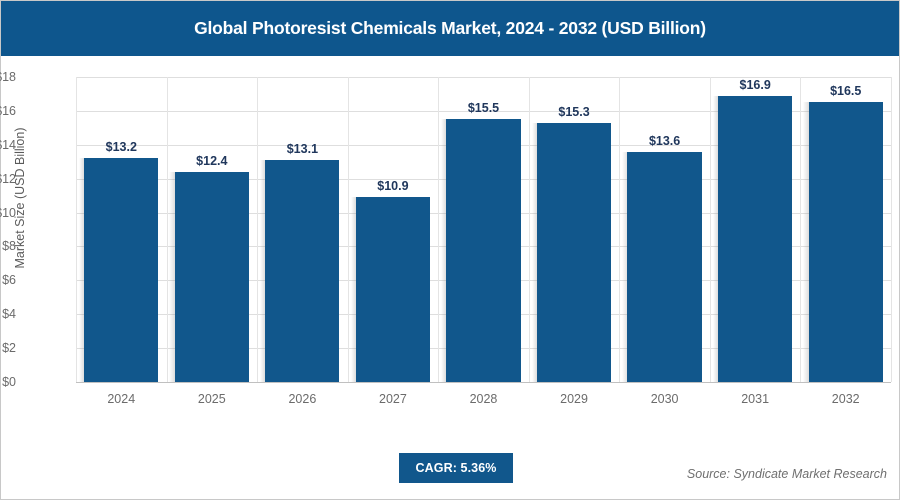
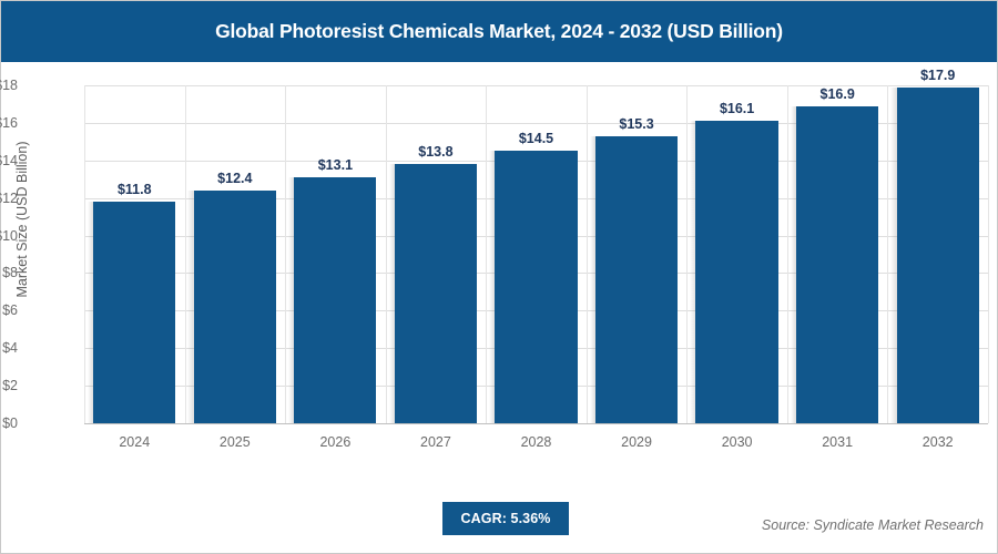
2024: $13.2 -> $11.8
2027: $10.9 -> $13.8
2028: $15.5 -> $14.5
2030: $13.6 -> $16.1
2032: $16.5 -> $17.9
